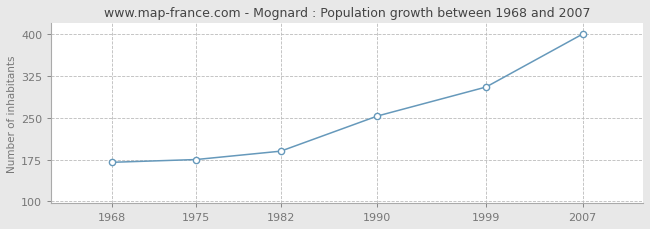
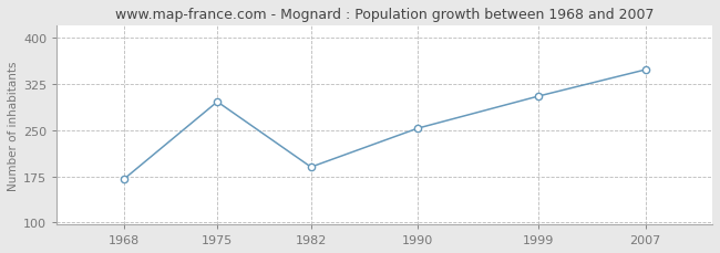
1975: 175 -> 296
2007: 400 -> 348
